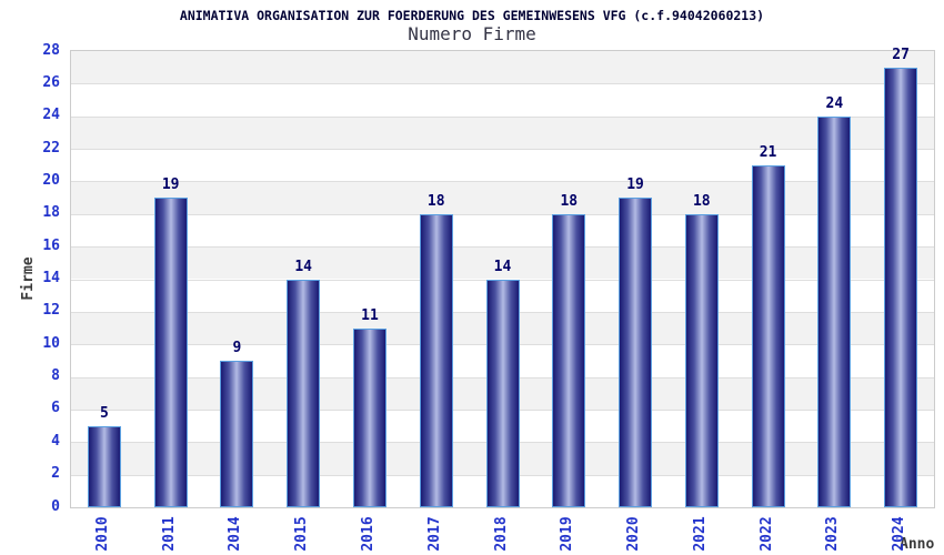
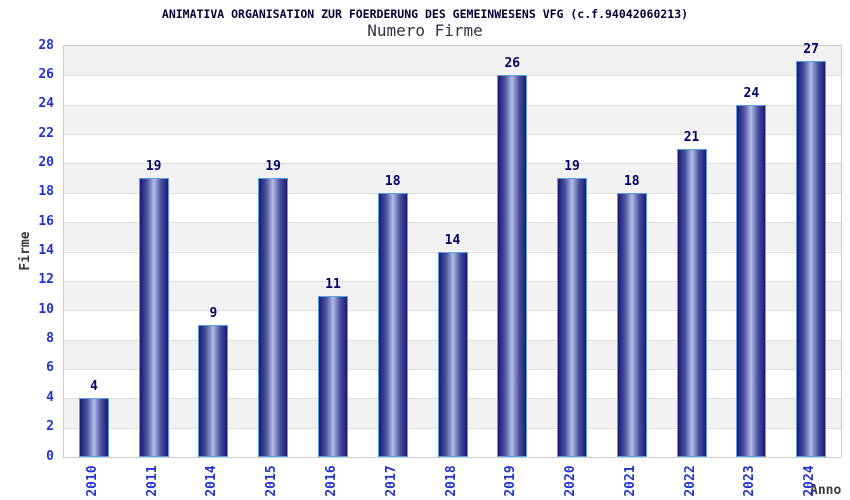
2010: 5 -> 4
2015: 14 -> 19
2019: 18 -> 26
